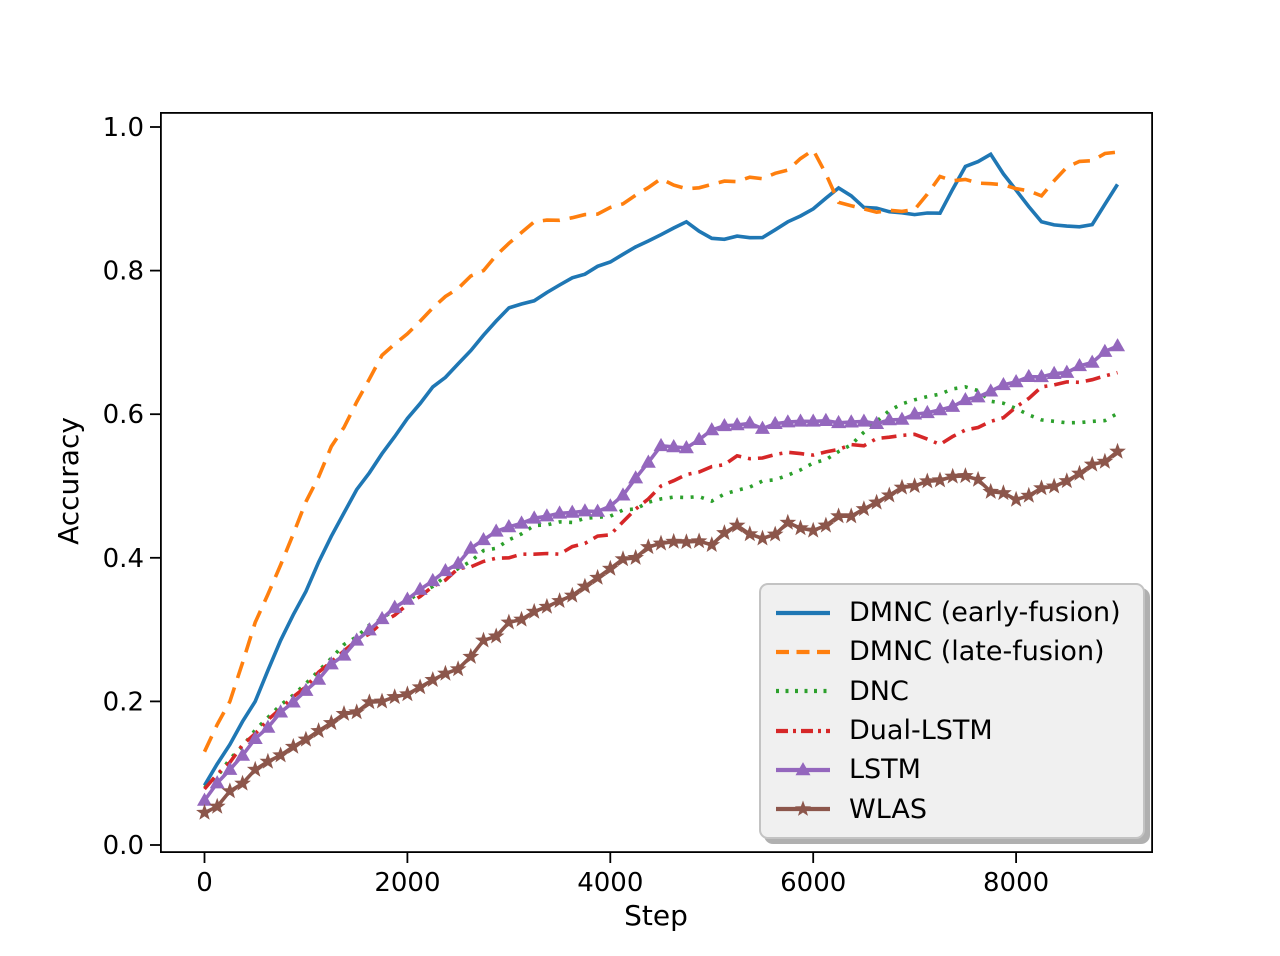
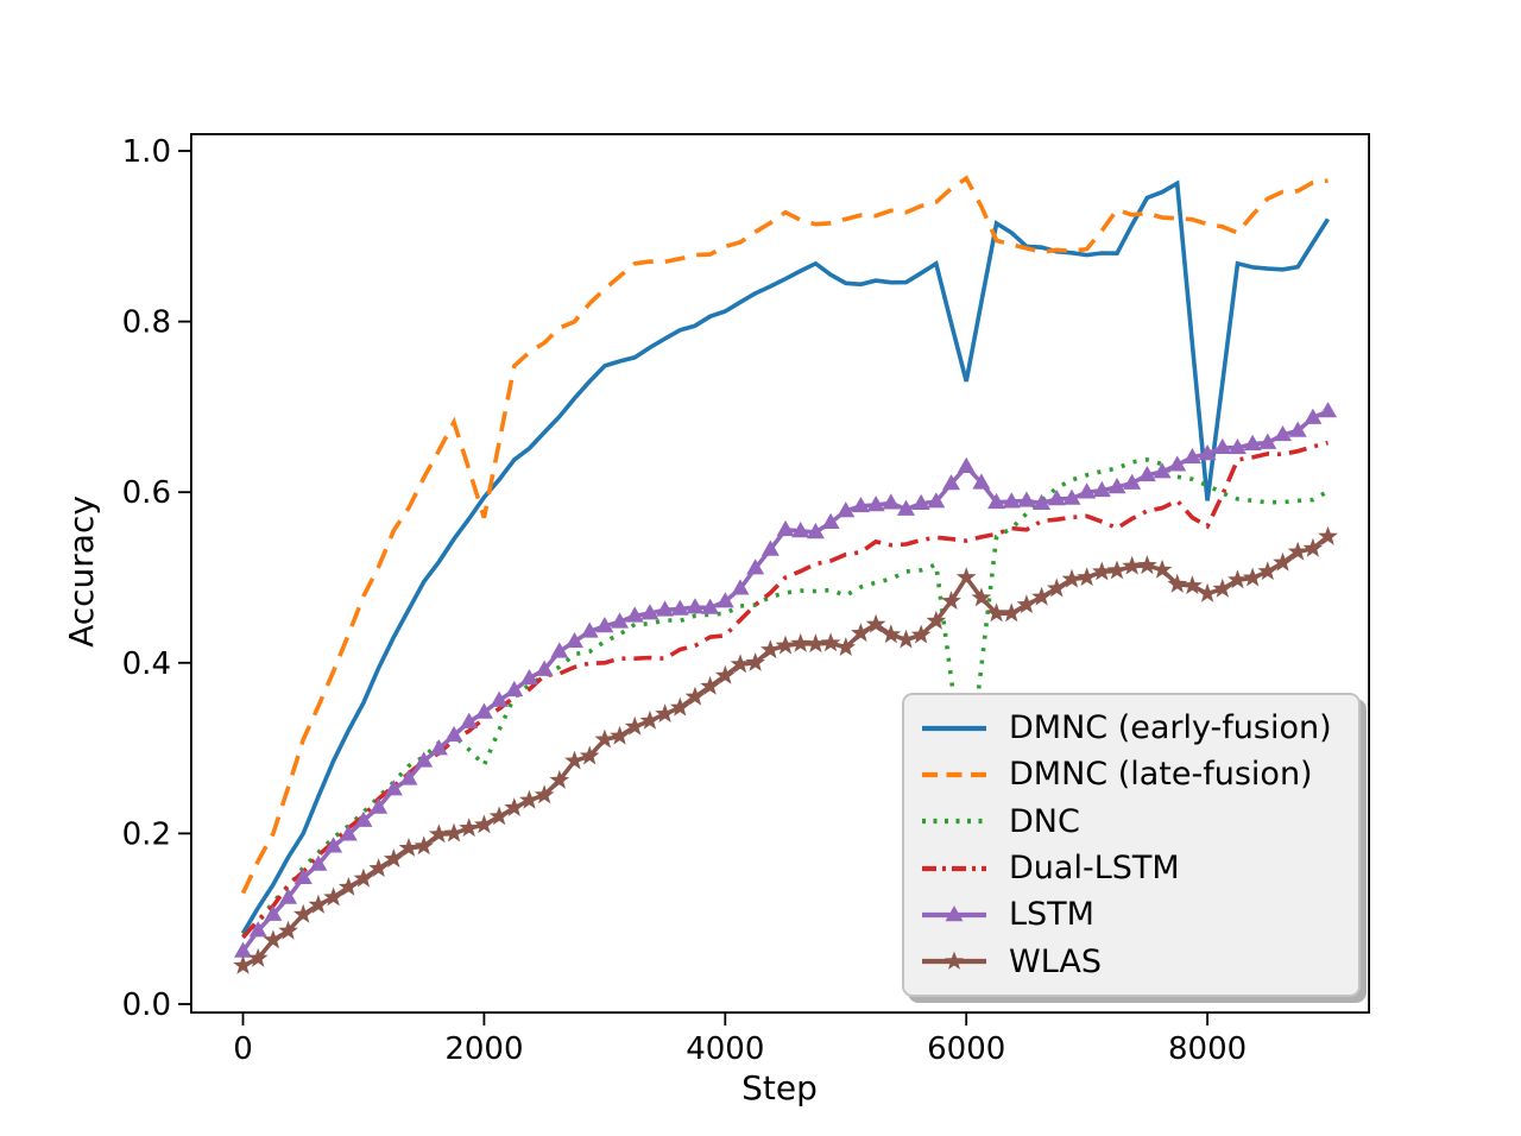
DMNC (late-fusion)/2000: 0.71 -> 0.57
DNC/2000: 0.34 -> 0.28
DMNC (early-fusion)/6000: 0.89 -> 0.73
DNC/6000: 0.53 -> 0.25
LSTM/6000: 0.59 -> 0.63
WLAS/6000: 0.44 -> 0.50
DMNC (early-fusion)/8000: 0.91 -> 0.59
Dual-LSTM/8000: 0.61 -> 0.56
